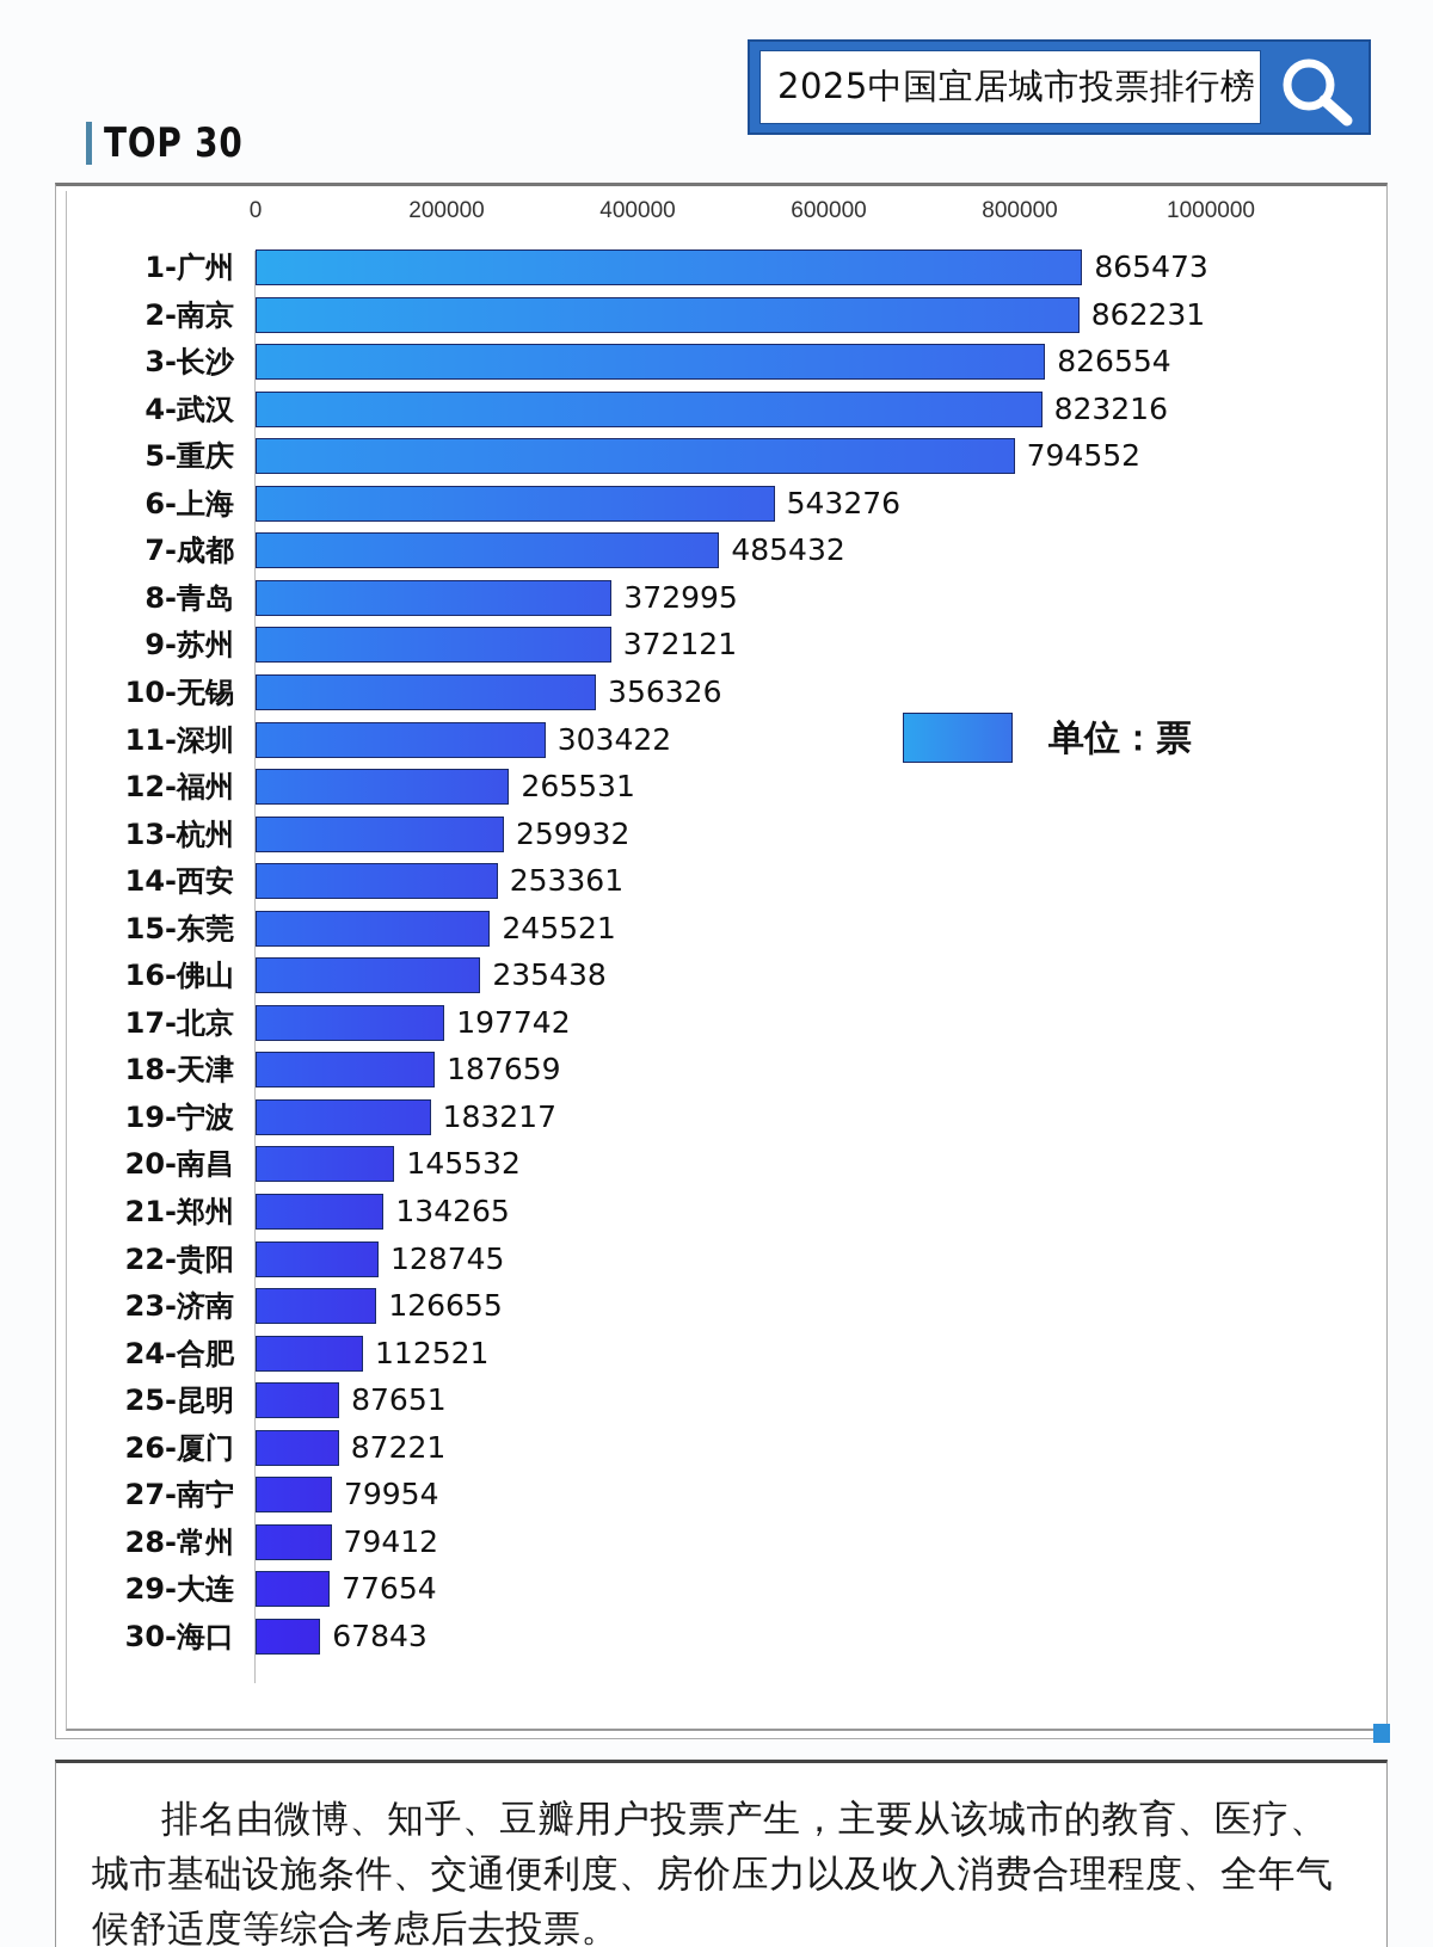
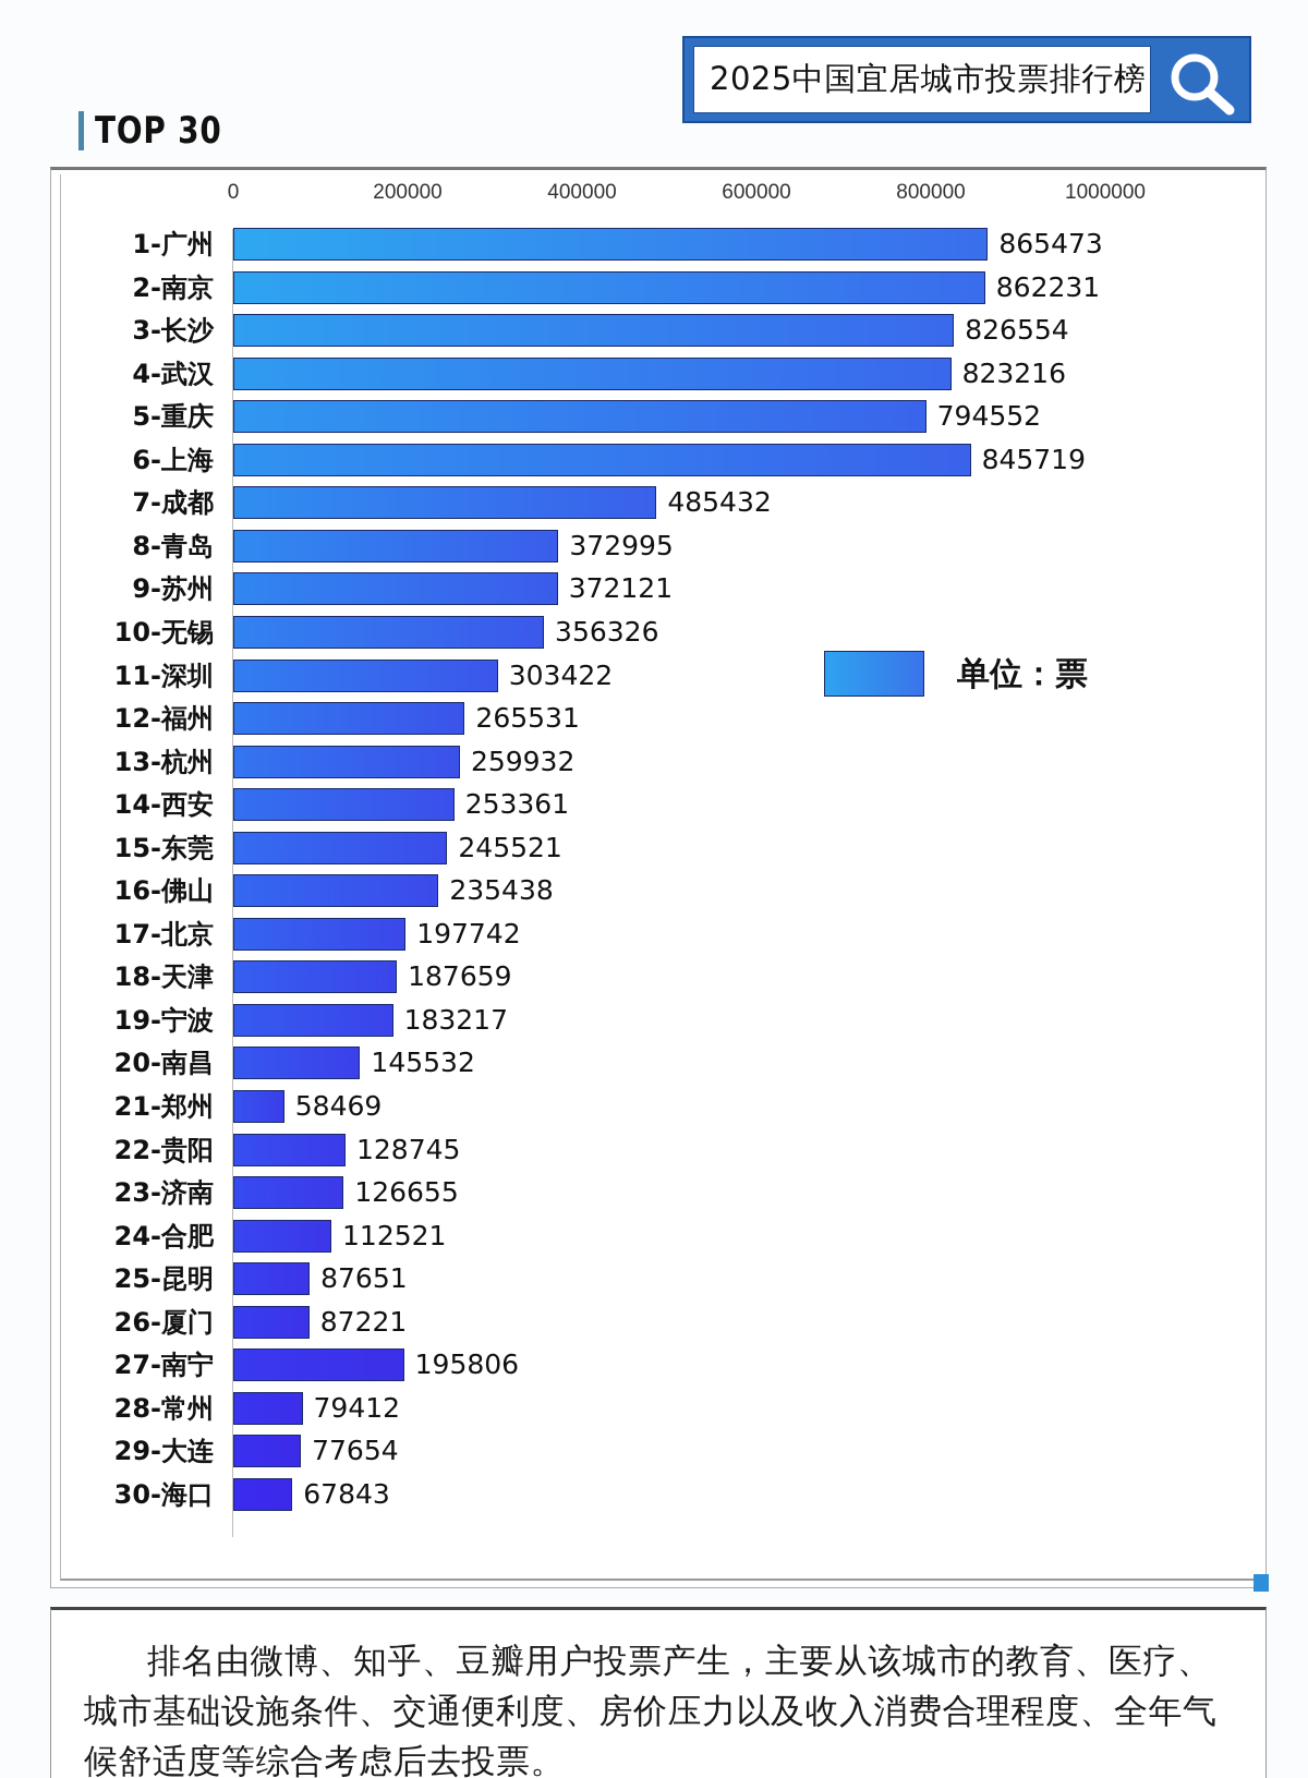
6-上海: 543276 -> 845719
21-郑州: 134265 -> 58469
27-南宁: 79954 -> 195806
